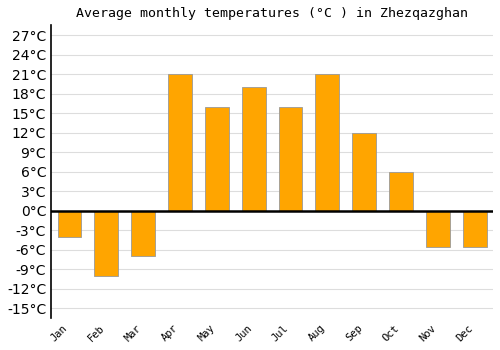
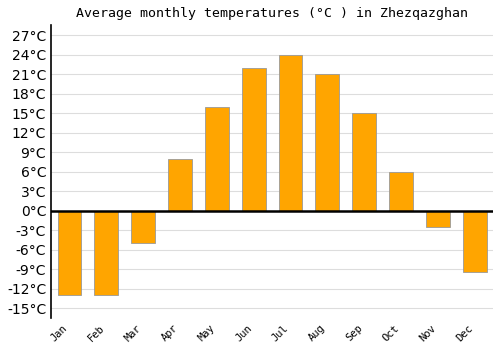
Jan: -4.0°C -> -13.0°C
Feb: -10.0°C -> -13.0°C
Mar: -7.0°C -> -5.0°C
Apr: 21.0°C -> 8.0°C
Jun: 19.0°C -> 22.0°C
Jul: 16.0°C -> 24.0°C
Sep: 12.0°C -> 15.0°C
Nov: -5.6°C -> -2.5°C
Dec: -5.6°C -> -9.5°C
